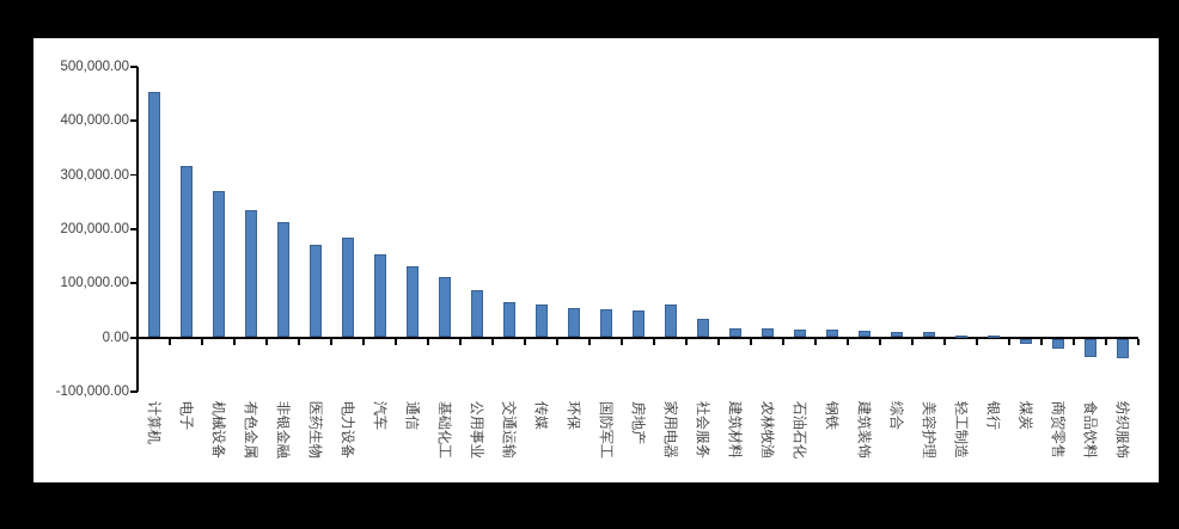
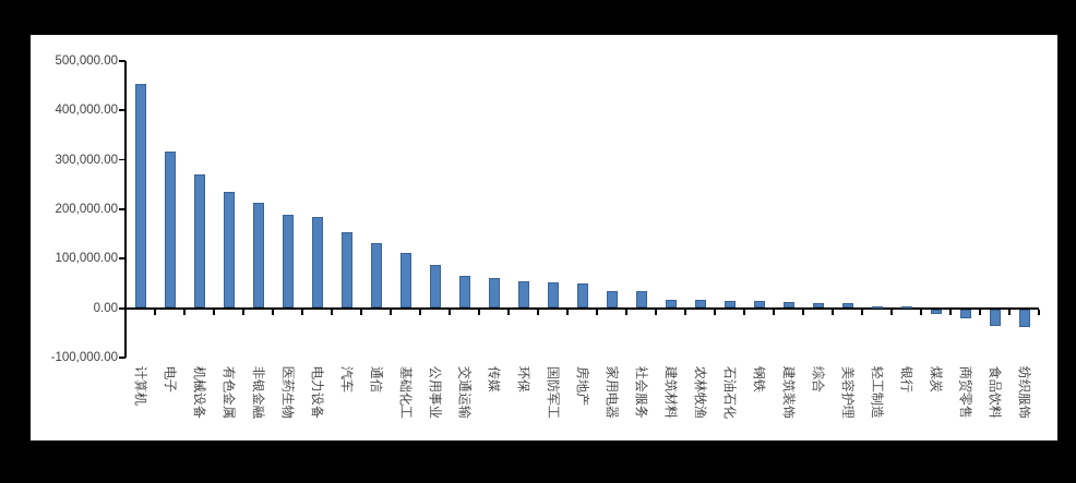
医药生物: 170000 -> 190000
家用电器: 60000 -> 30000
